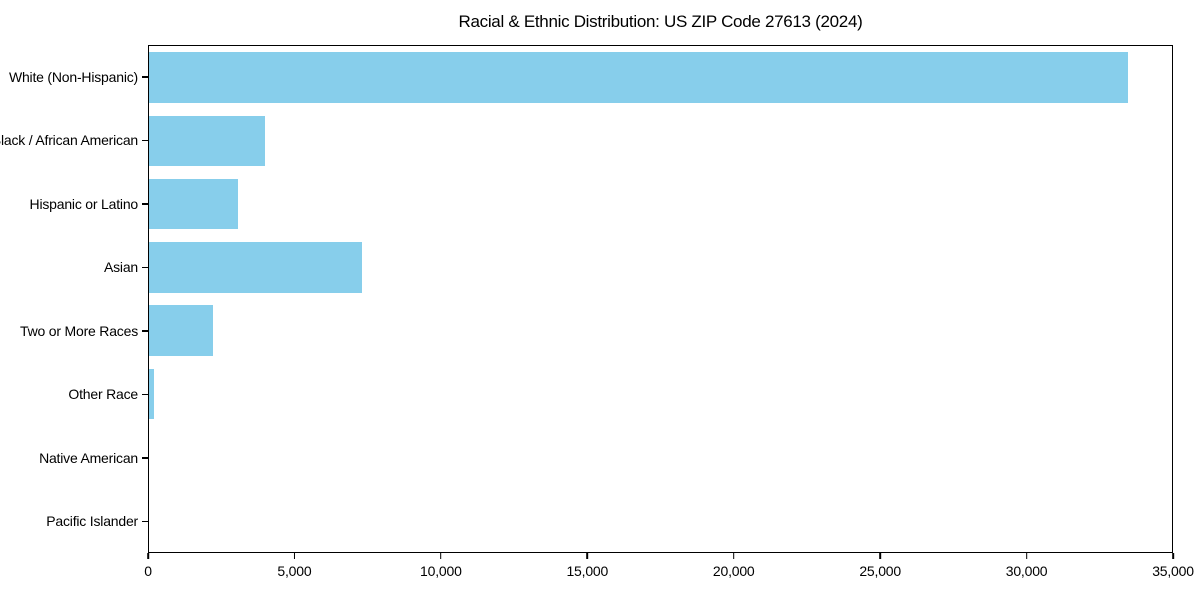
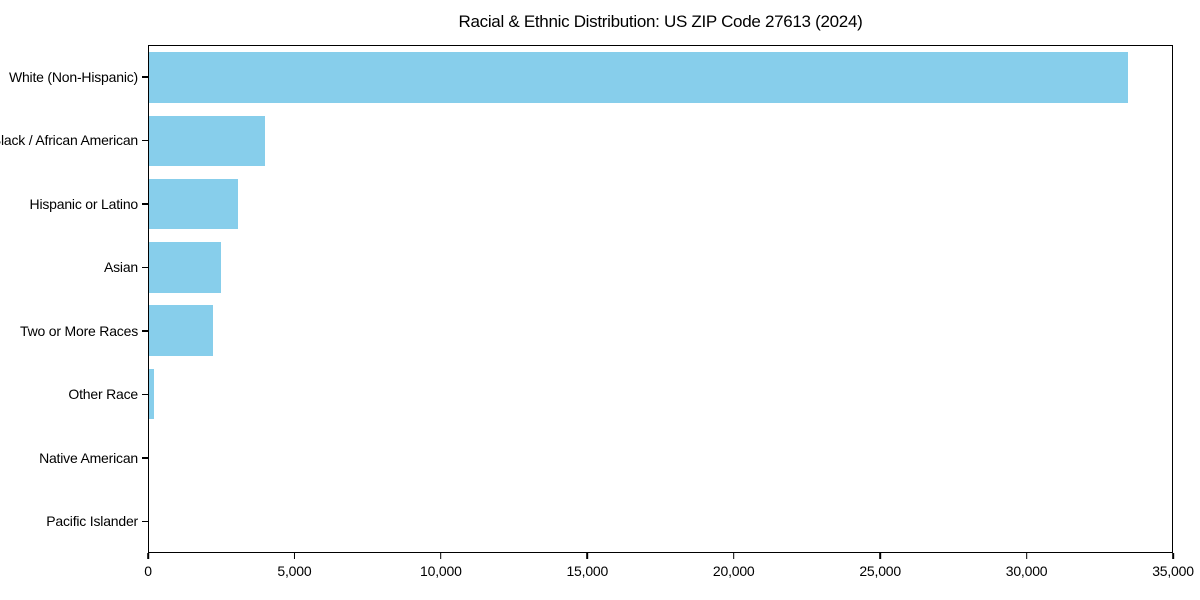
Asian: 7300 -> 2400
